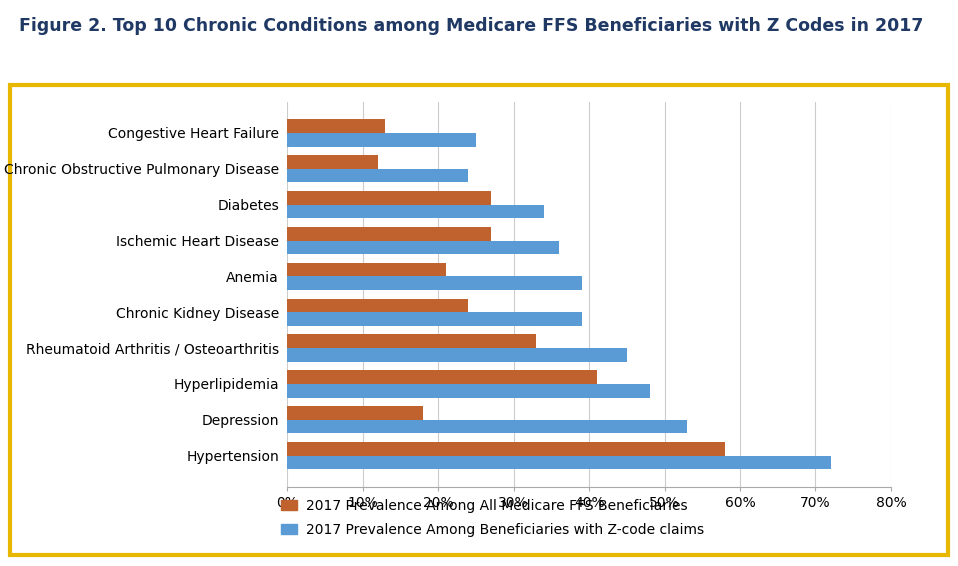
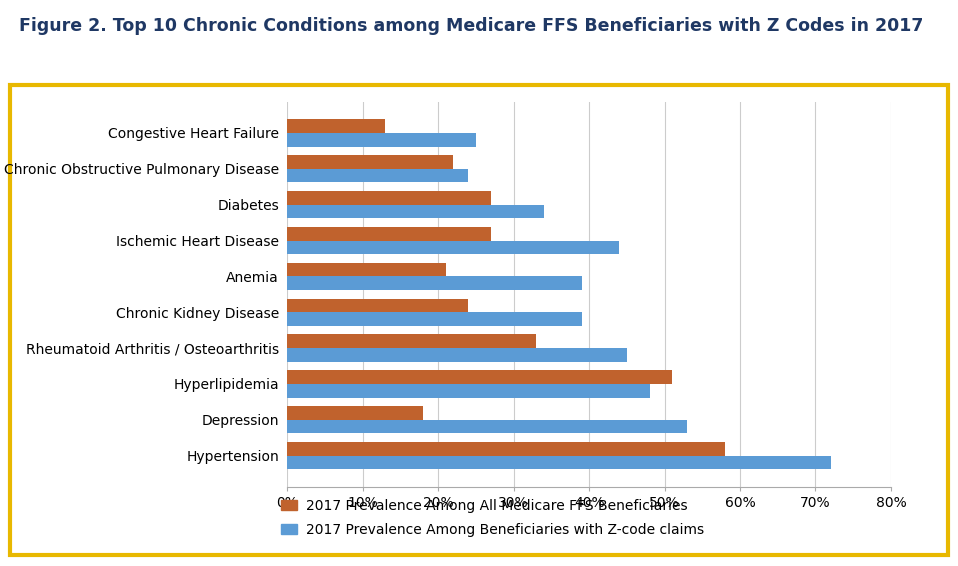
2017 Prevalence Among All Medicare FFS Beneficiaries/Chronic Obstructive Pulmonary Disease: 12% -> 22%
2017 Prevalence Among Beneficiaries with Z-code claims/Ischemic Heart Disease: 36% -> 44%
2017 Prevalence Among All Medicare FFS Beneficiaries/Hyperlipidemia: 41% -> 51%
